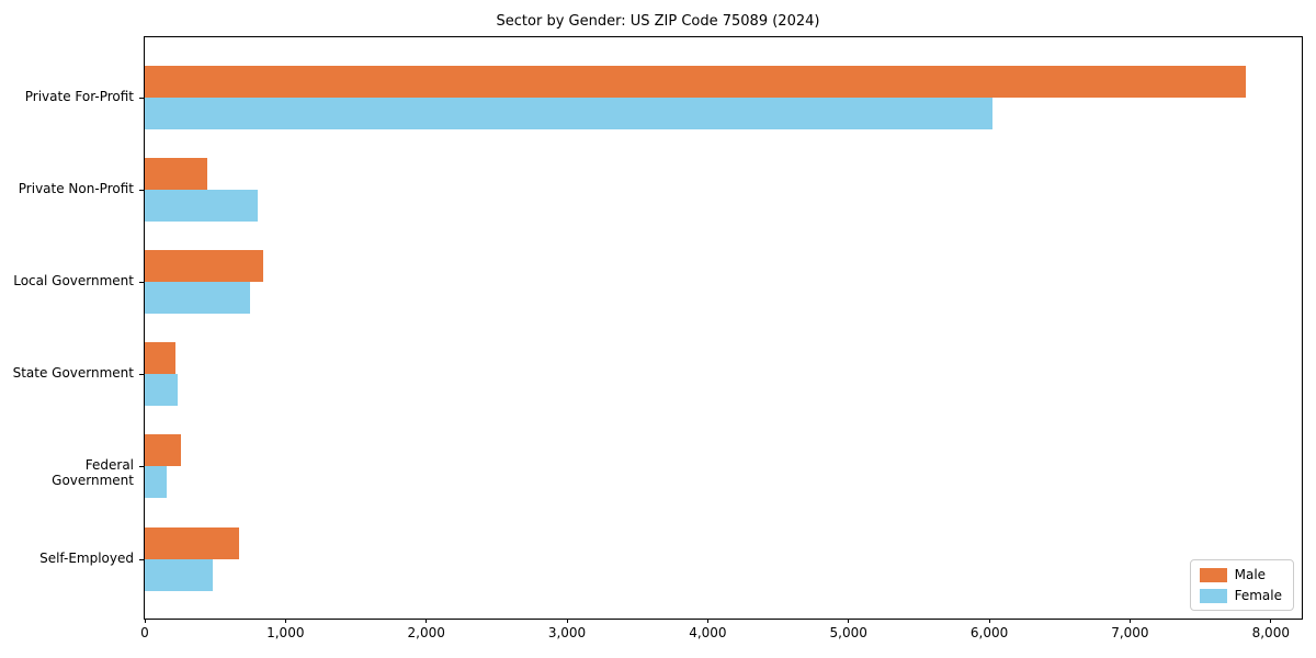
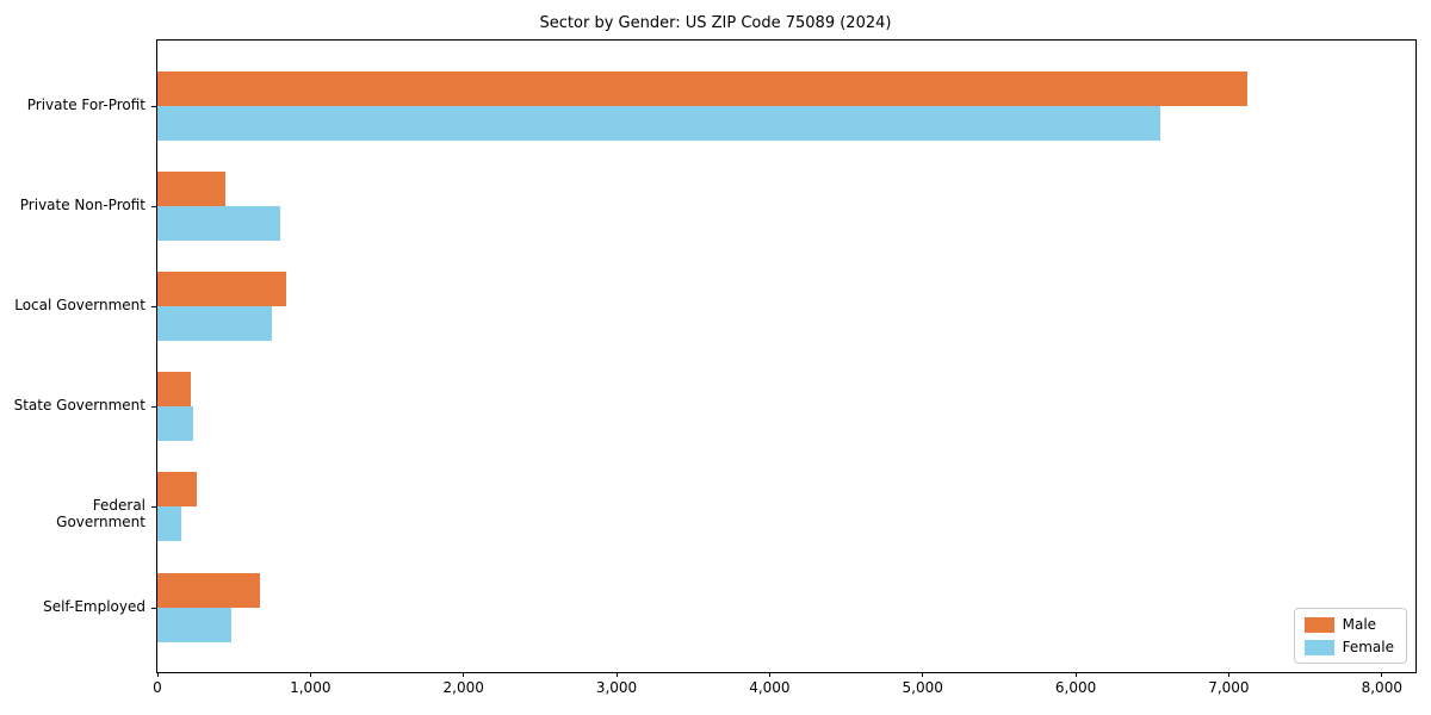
Male/Private For-Profit: 7820 -> 7120
Female/Private For-Profit: 6020 -> 6550
